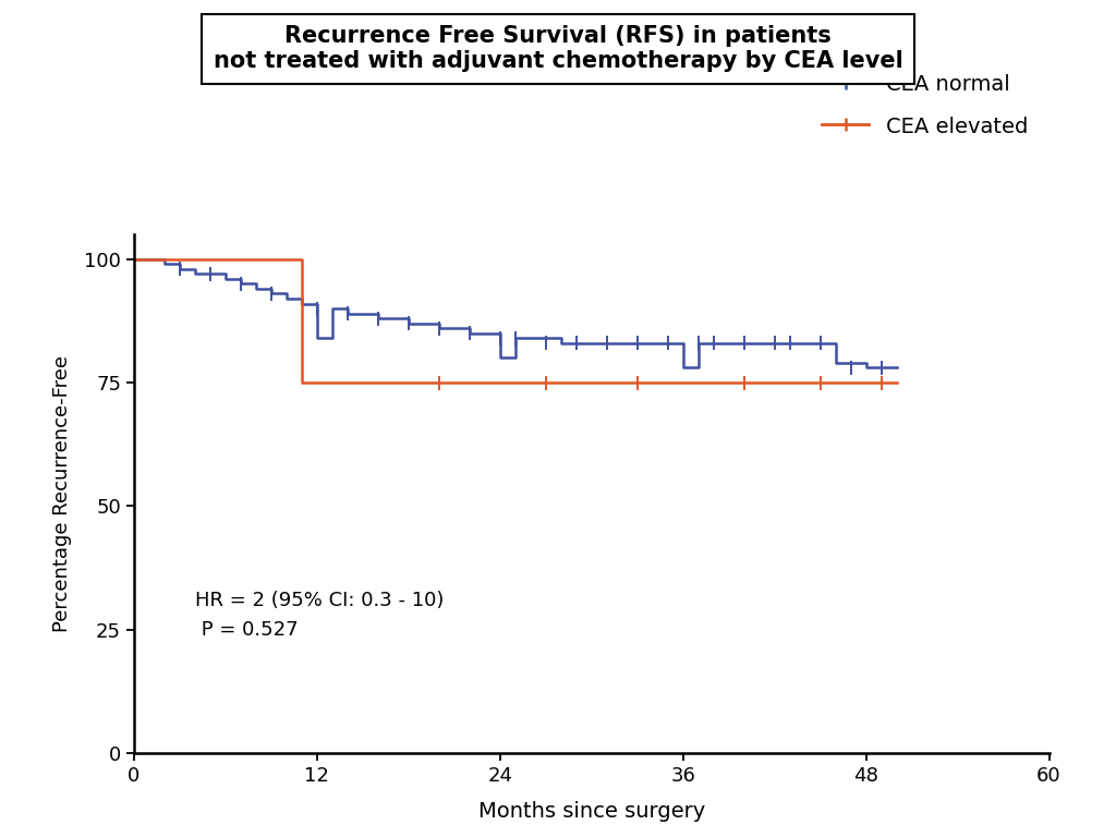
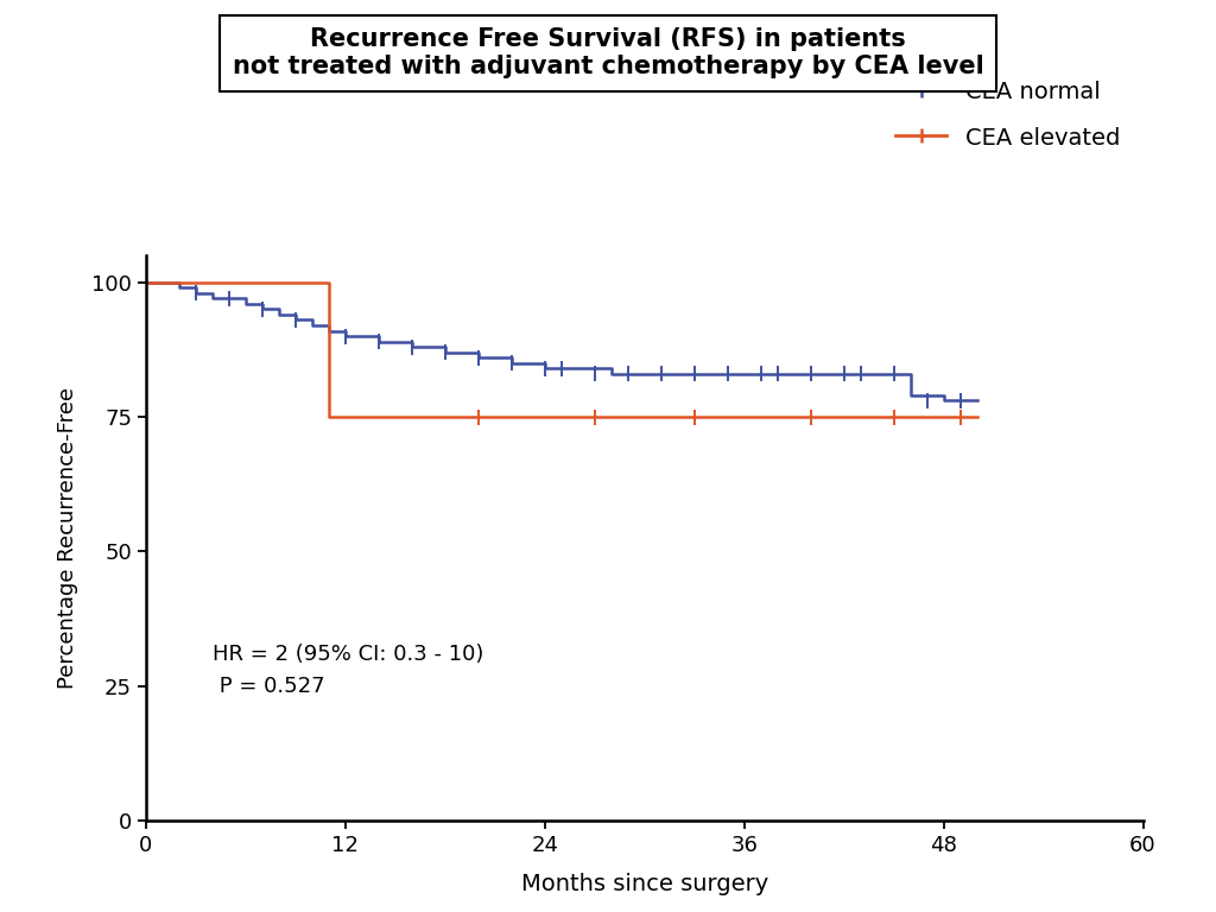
CEA normal/12: 84 -> 90
CEA normal/24: 80 -> 84
CEA normal/36: 78 -> 83
